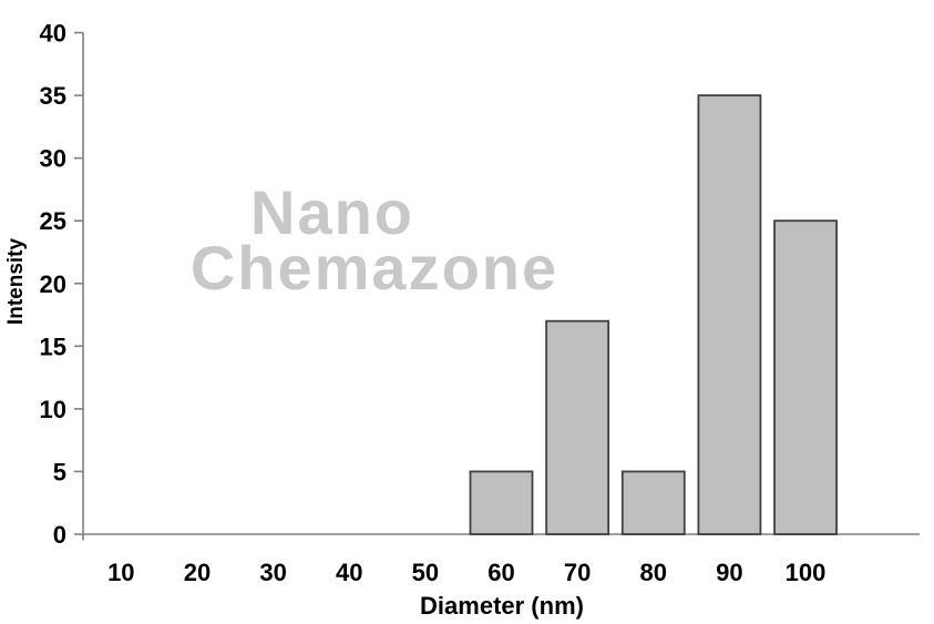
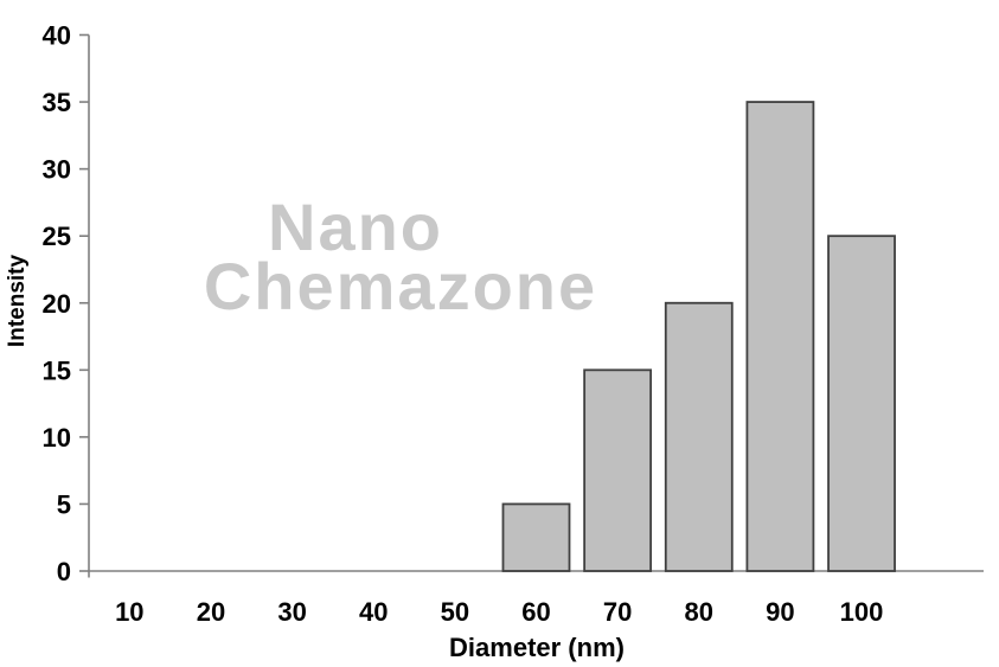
70: 17 -> 15
80: 5 -> 20
